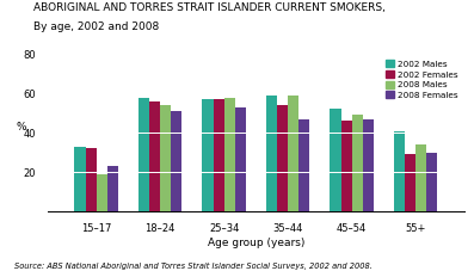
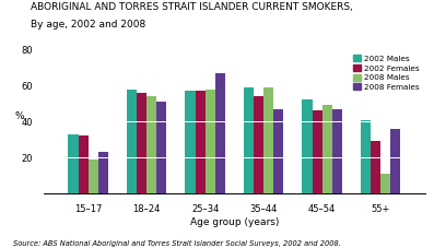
2008 Females/25–34: 53 -> 67
2008 Males/55+: 34 -> 11
2008 Females/55+: 30 -> 36
